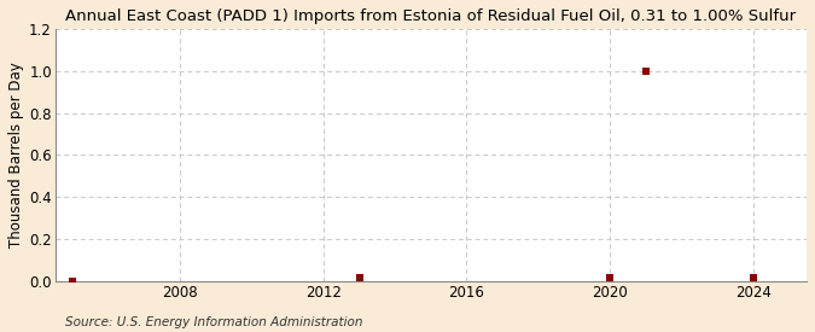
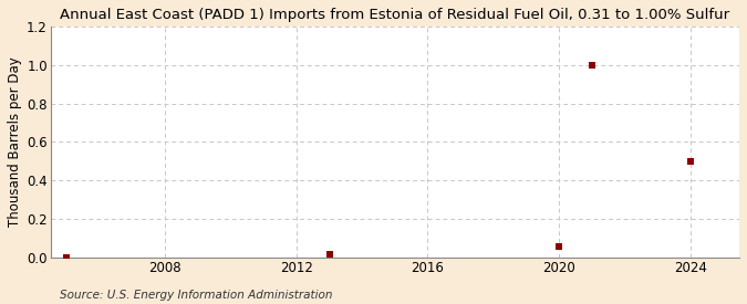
2020: 0.02 -> 0.06
2024: 0.02 -> 0.50
